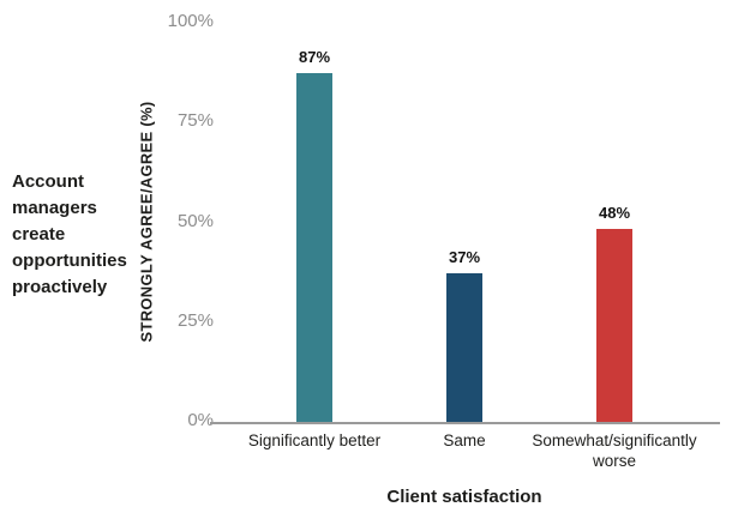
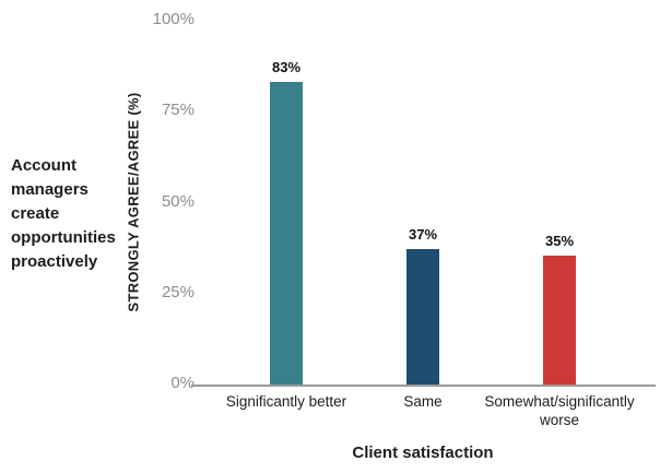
Significantly better: 87% -> 83%
Somewhat/significantly worse: 48% -> 35%
